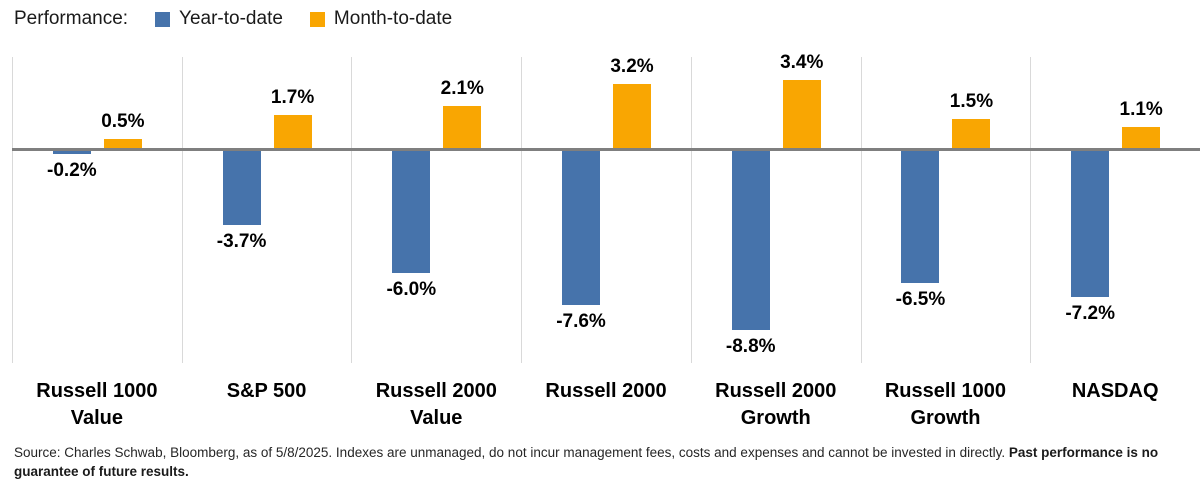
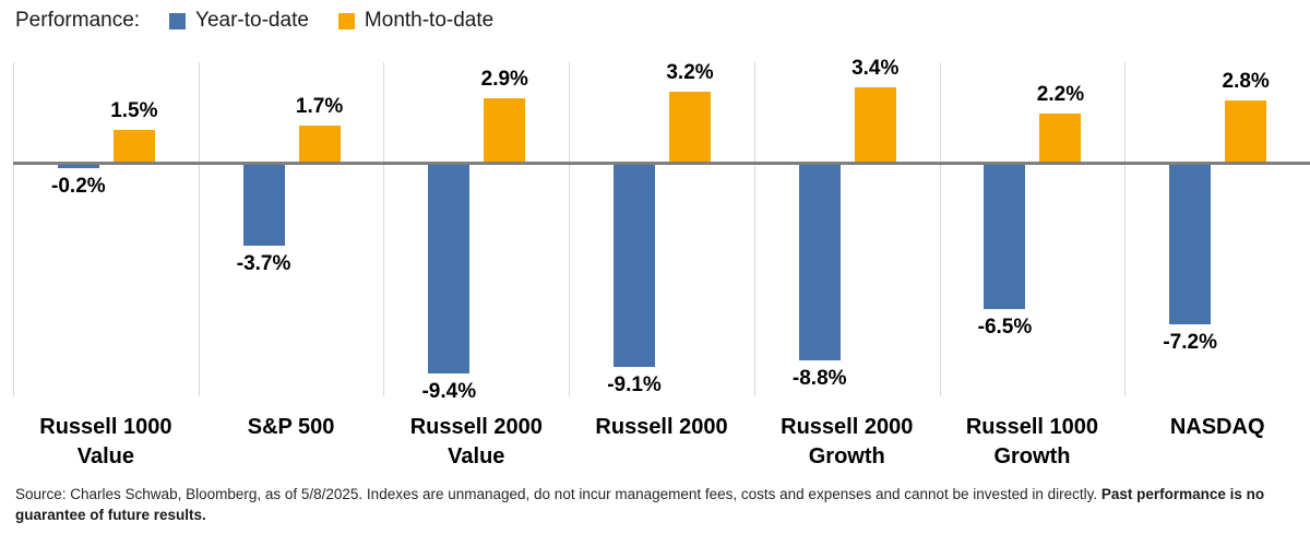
Month-to-date/Russell 1000 Value: 0.5% -> 1.5%
Year-to-date/Russell 2000 Value: -6.0% -> -9.4%
Month-to-date/Russell 2000 Value: 2.1% -> 2.9%
Year-to-date/Russell 2000: -7.6% -> -9.1%
Month-to-date/Russell 1000 Growth: 1.5% -> 2.2%
Month-to-date/NASDAQ: 1.1% -> 2.8%
